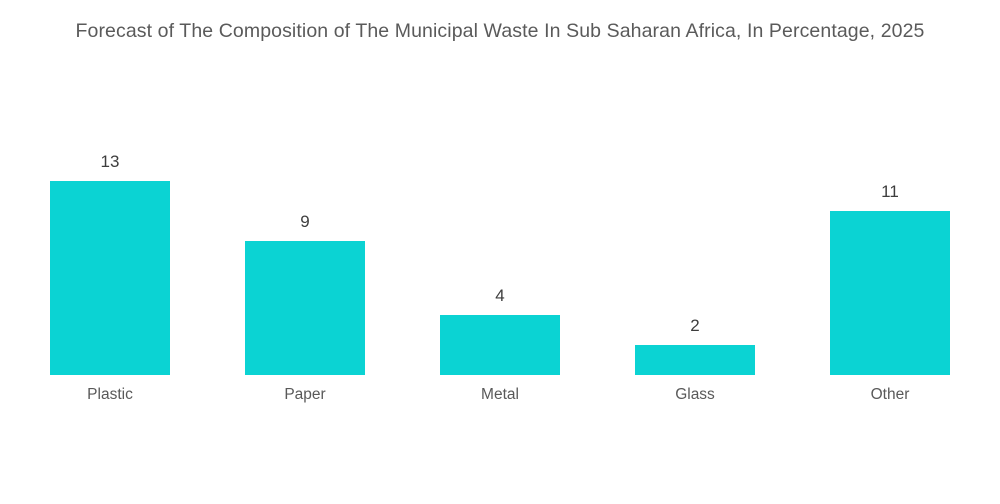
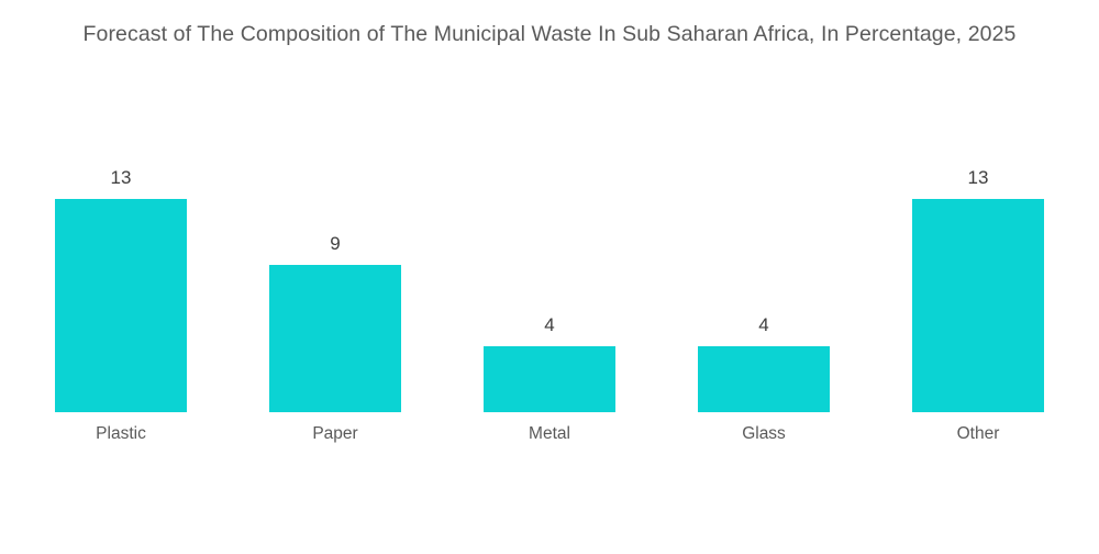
Glass: 2 -> 4
Other: 11 -> 13
